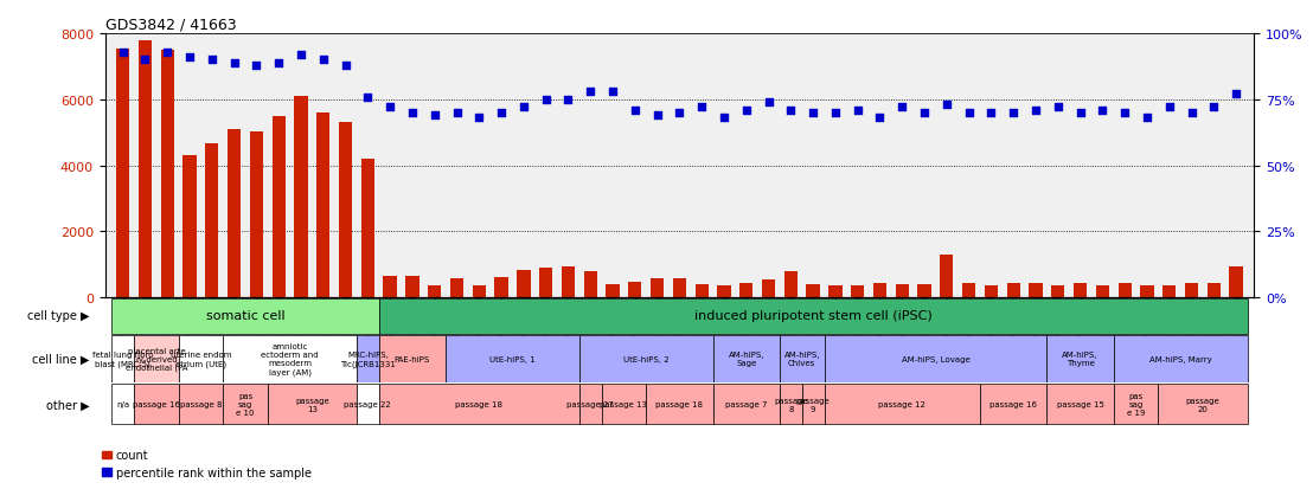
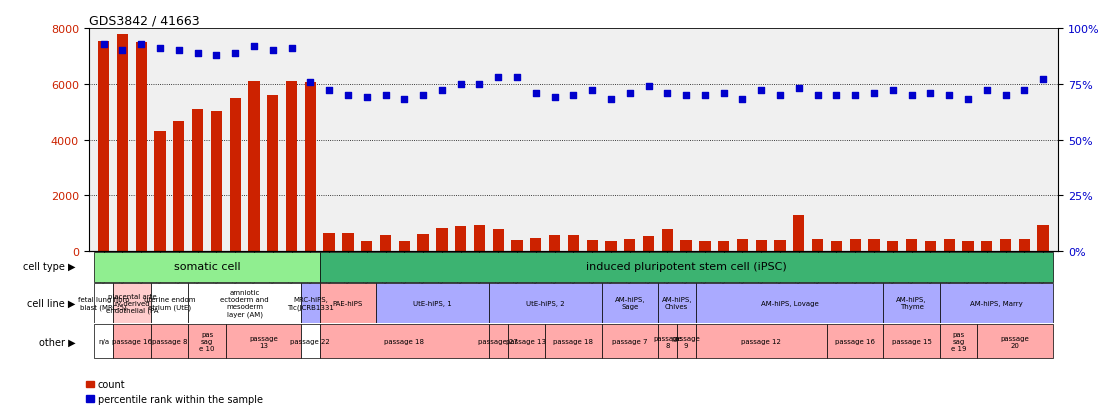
count/GSM520690: 5300 -> 6100
percentile rank within the sample/GSM520690: 88% -> 91%
count/GSM520691: 4200 -> 6050
